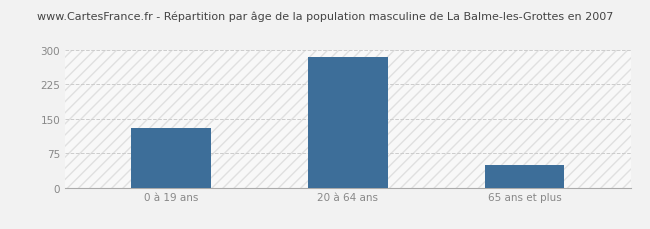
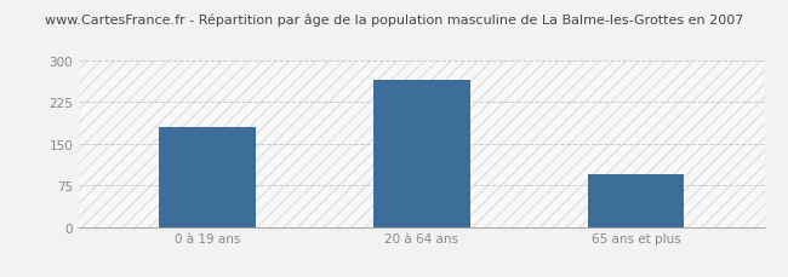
0 à 19 ans: 130 -> 180
20 à 64 ans: 285 -> 265
65 ans et plus: 50 -> 95
